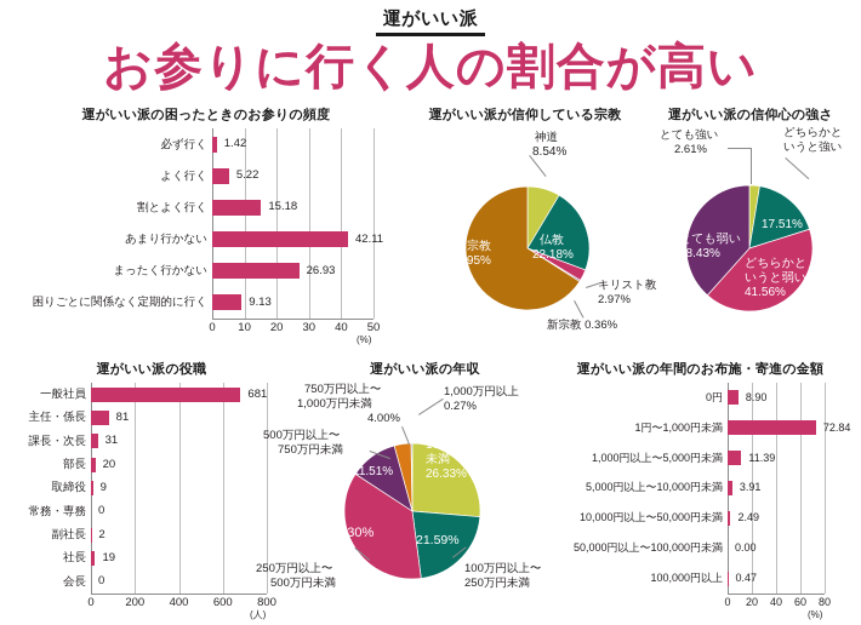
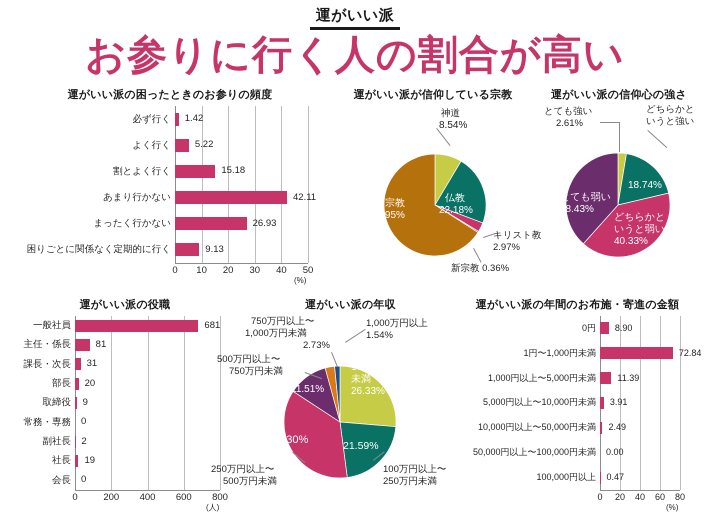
運がいい派の信仰心の強さ/どちらかというと強い: 17.51% -> 18.74%
運がいい派の信仰心の強さ/どちらかというと弱い: 41.56% -> 40.33%
運がいい派の年収/750万円以上〜 1,000万円未満: 4.00% -> 2.73%
運がいい派の年収/1,000万円以上: 0.27% -> 1.54%
